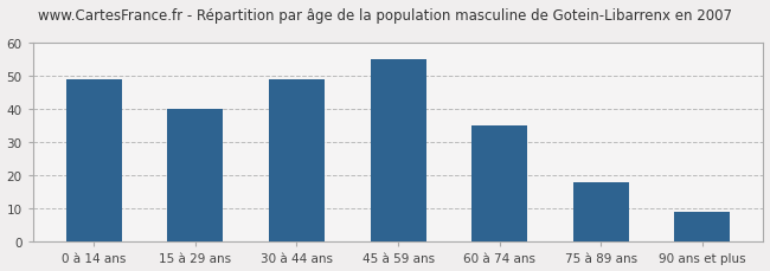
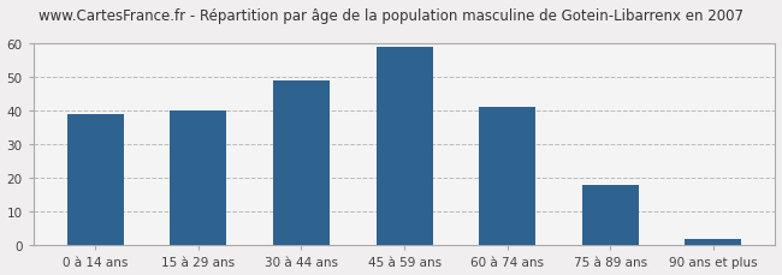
0 à 14 ans: 49 -> 39
45 à 59 ans: 55 -> 59
60 à 74 ans: 35 -> 41
90 ans et plus: 9 -> 2
